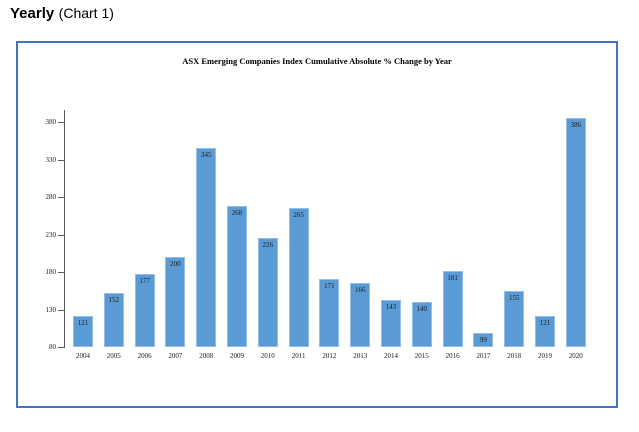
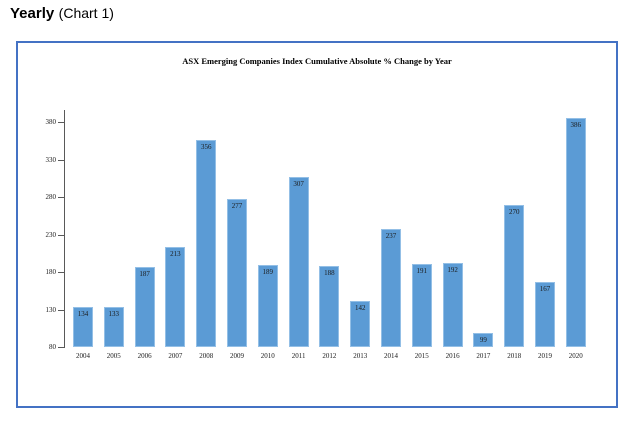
2004: 121 -> 134
2005: 152 -> 133
2006: 177 -> 187
2007: 200 -> 213
2008: 345 -> 356
2009: 268 -> 277
2010: 226 -> 189
2011: 265 -> 307
2012: 171 -> 188
2013: 166 -> 142
2014: 143 -> 237
2015: 140 -> 191
2016: 181 -> 192
2018: 155 -> 270
2019: 121 -> 167
